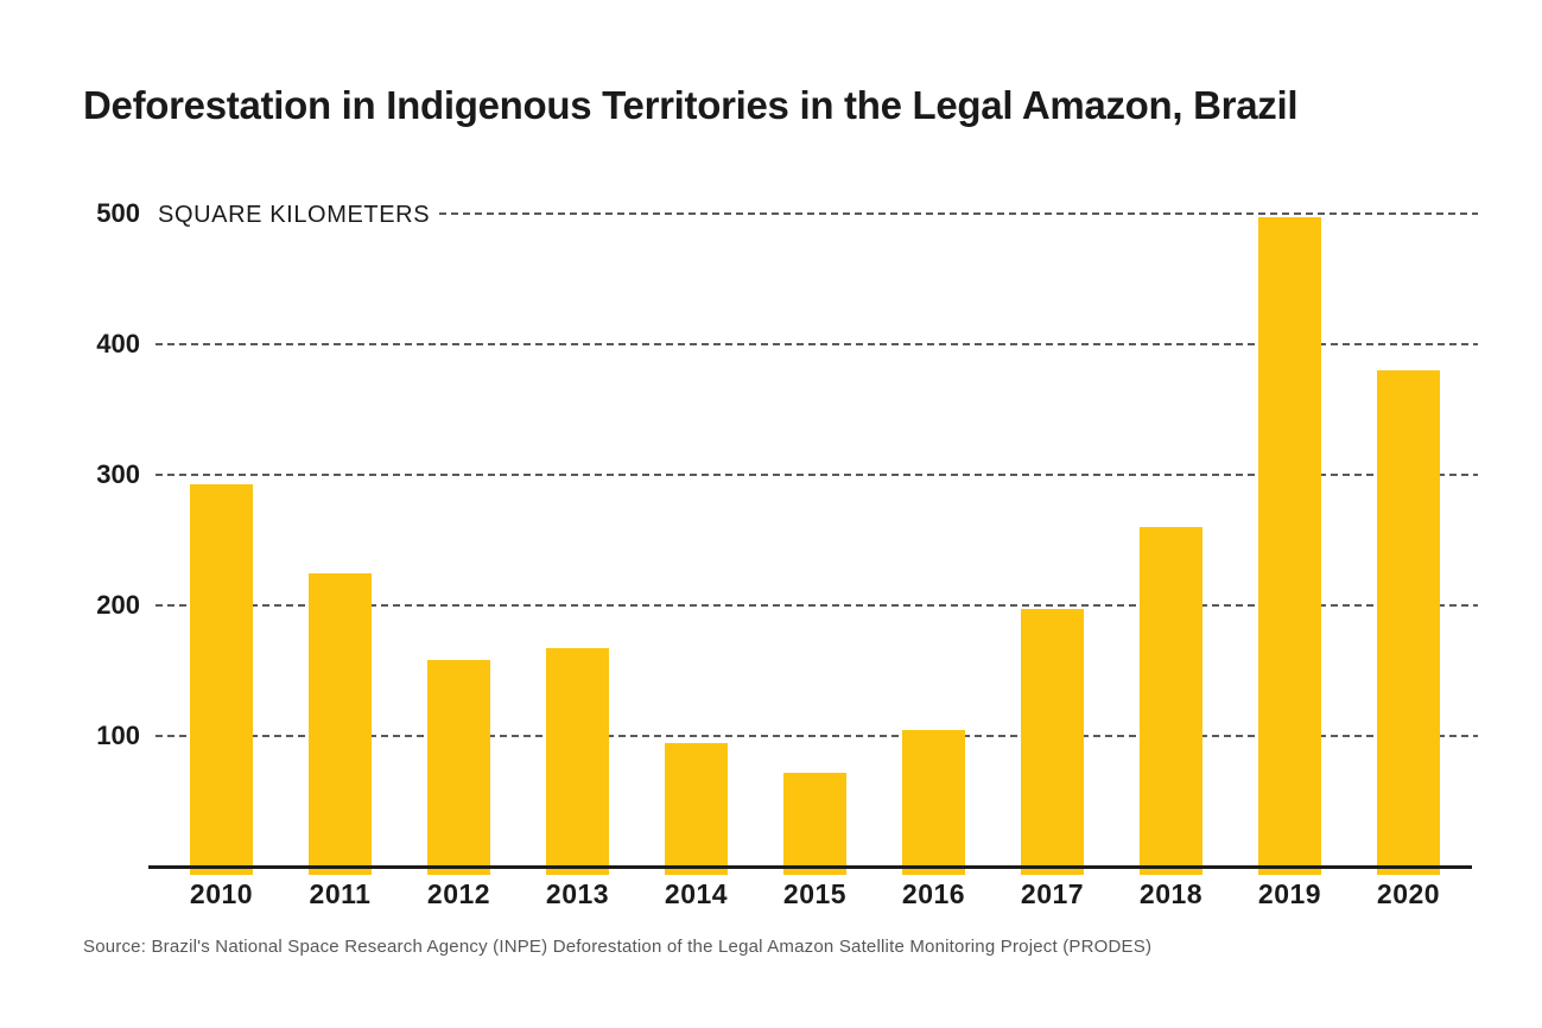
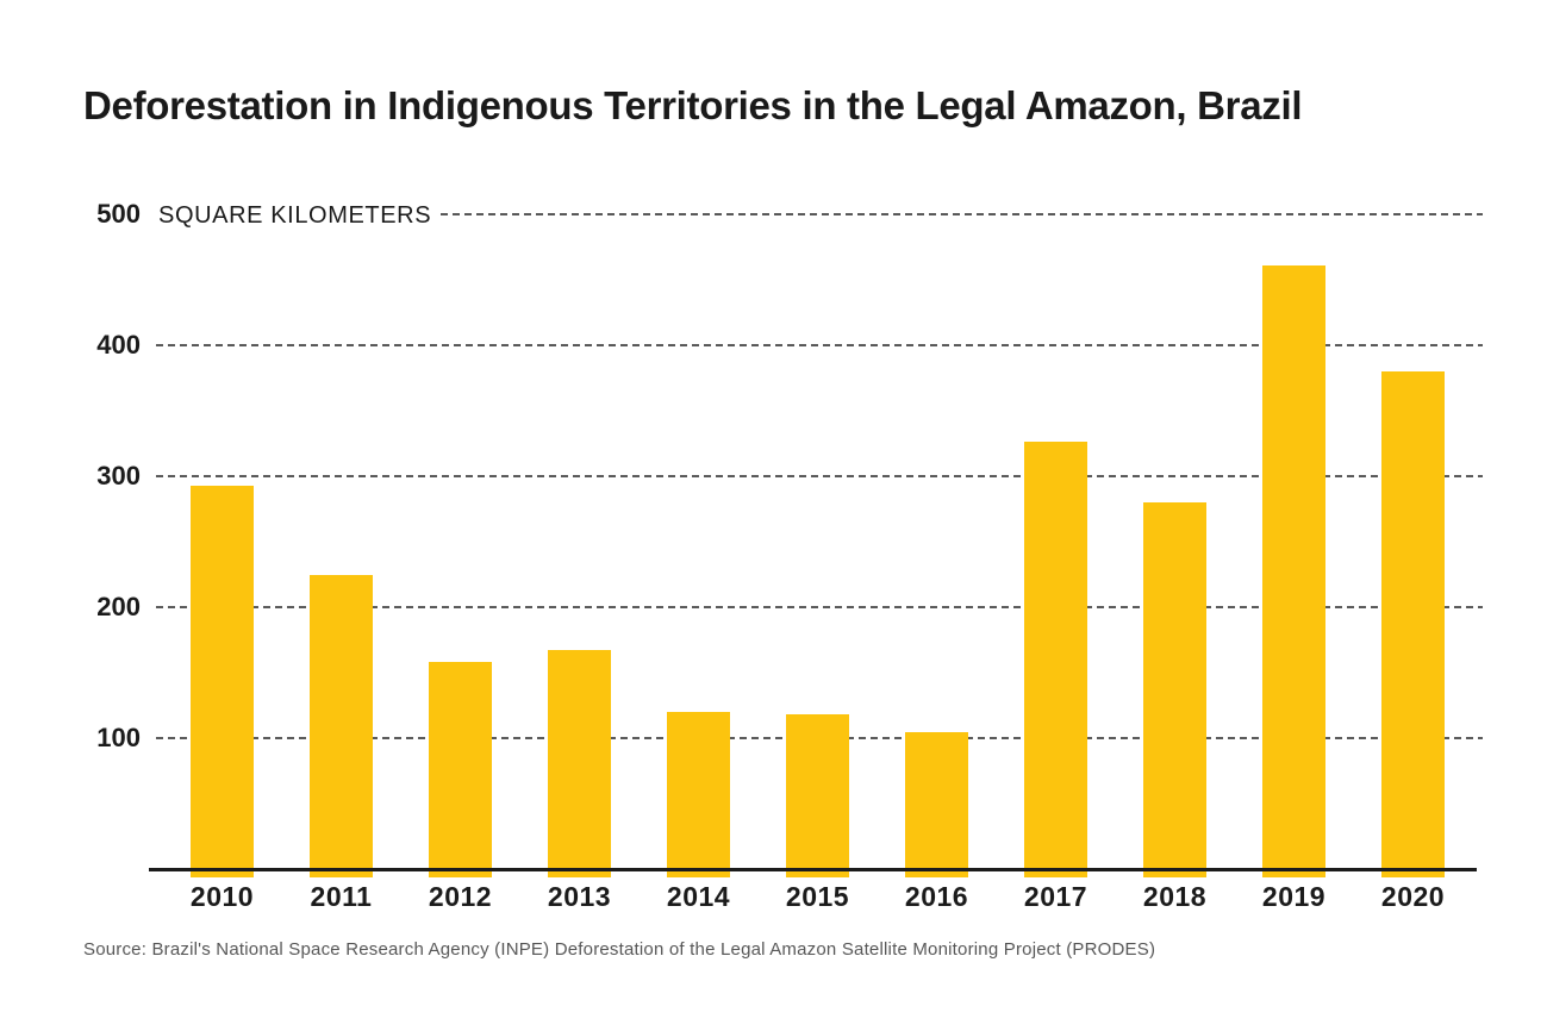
2014: 95 -> 120
2015: 72 -> 118
2017: 197 -> 326
2018: 260 -> 280
2019: 497 -> 461
